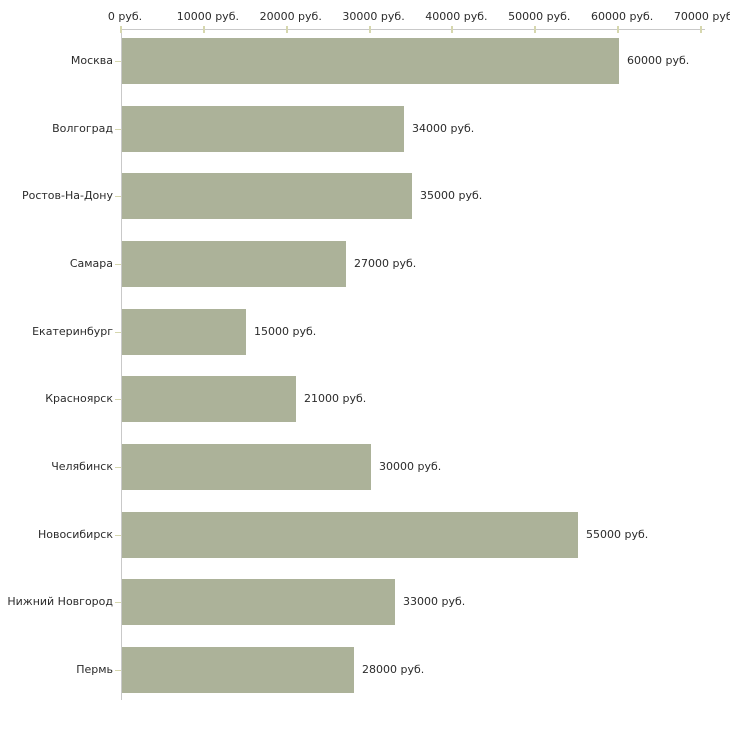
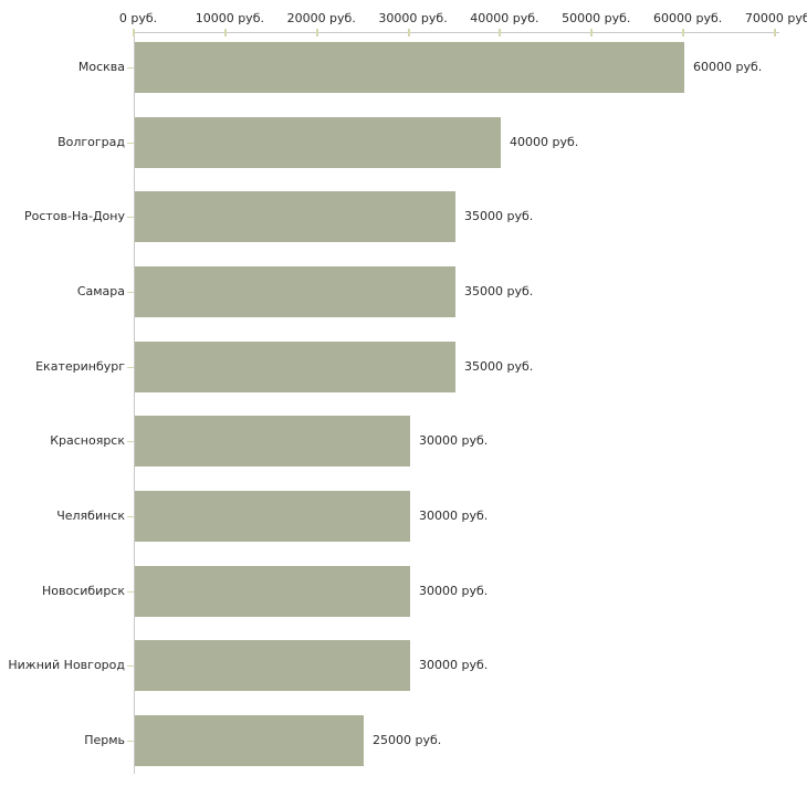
Волгоград: 34000 -> 40000
Самара: 27000 -> 35000
Екатеринбург: 15000 -> 35000
Красноярск: 21000 -> 30000
Новосибирск: 55000 -> 30000
Нижний Новгород: 33000 -> 30000
Пермь: 28000 -> 25000
